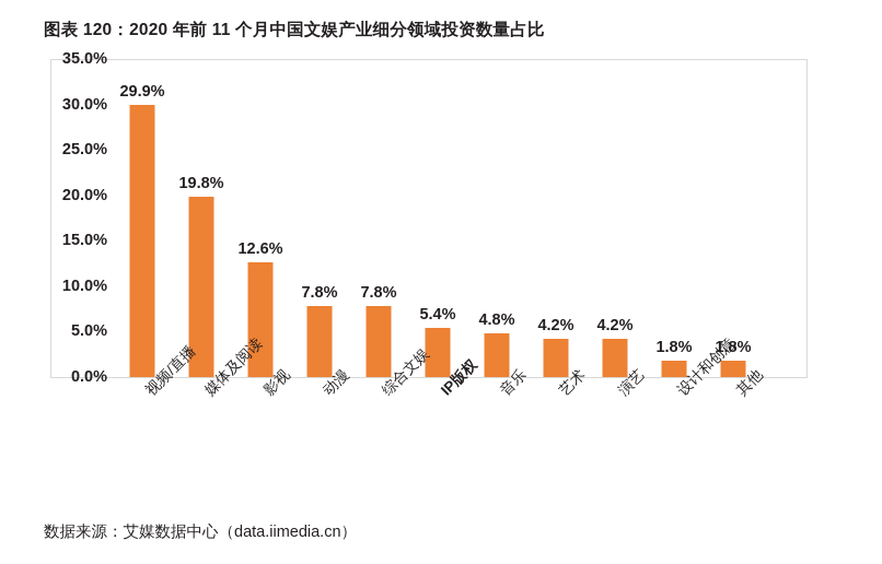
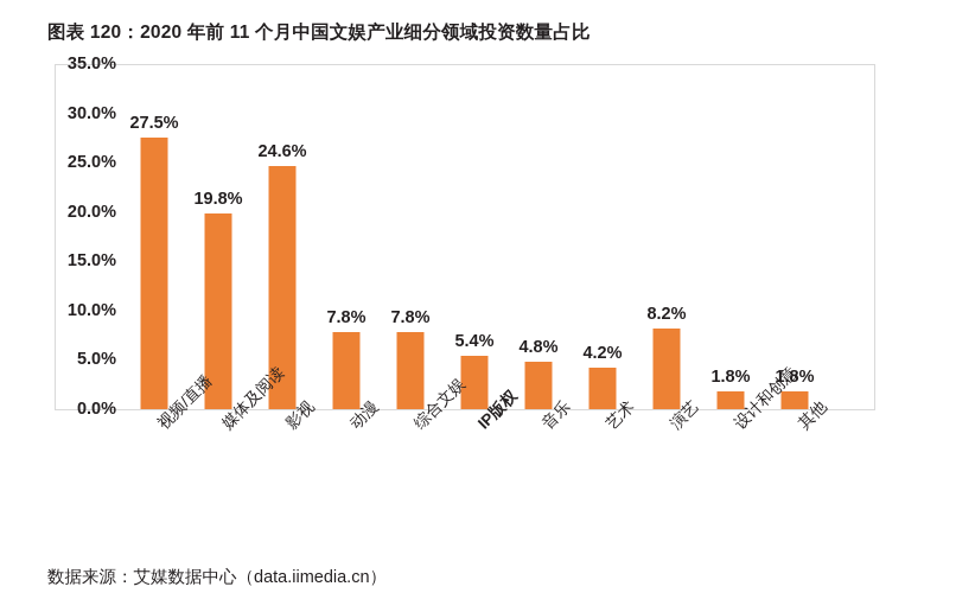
视频/直播: 29.9% -> 27.5%
影视: 12.6% -> 24.6%
演艺: 4.2% -> 8.2%
